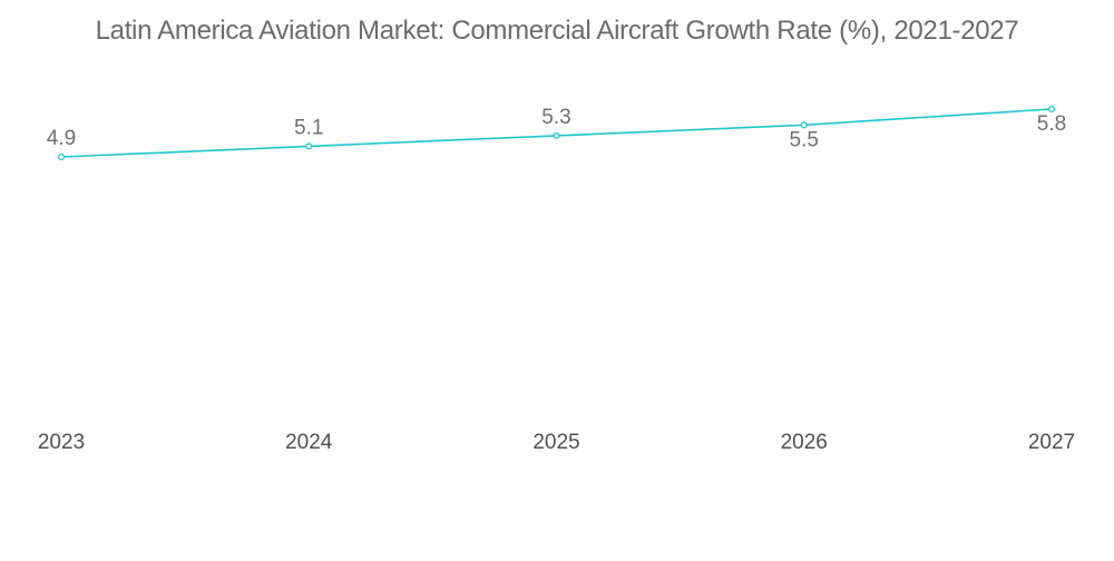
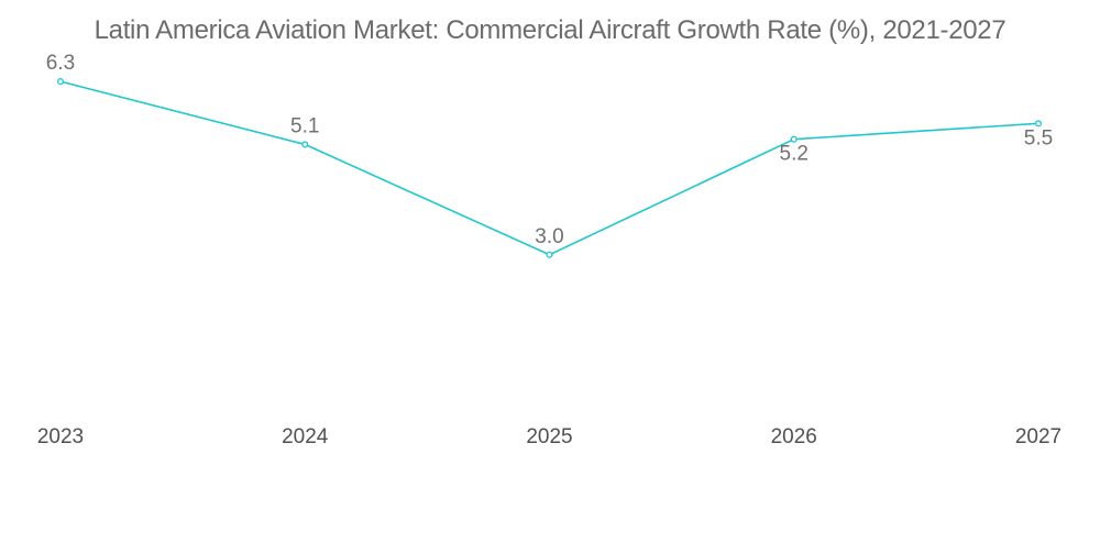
2023: 4.9 -> 6.3
2025: 5.3 -> 3.0
2026: 5.5 -> 5.2
2027: 5.8 -> 5.5
